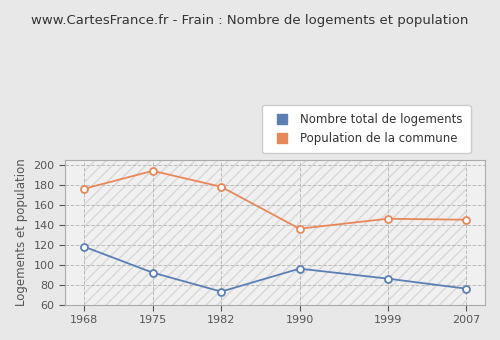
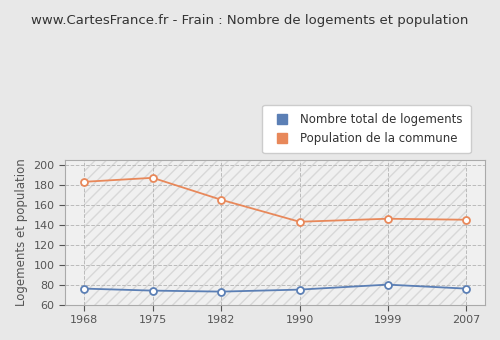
Nombre total de logements/1968: 118 -> 76
Population de la commune/1968: 176 -> 183
Nombre total de logements/1975: 92 -> 74
Population de la commune/1975: 194 -> 187
Population de la commune/1982: 178 -> 165
Nombre total de logements/1990: 96 -> 75
Population de la commune/1990: 136 -> 143
Nombre total de logements/1999: 86 -> 80
